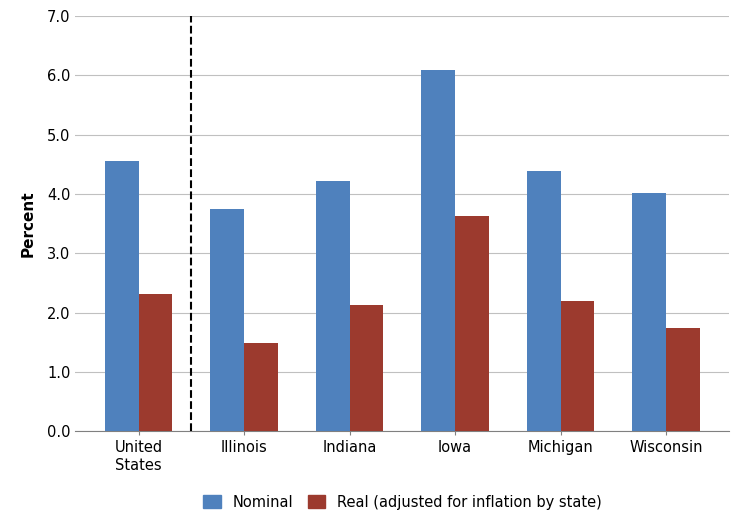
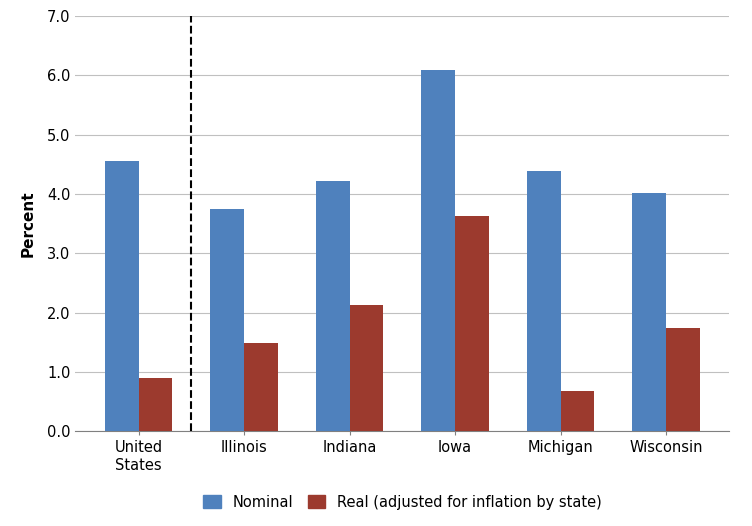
Real (adjusted for inflation by state)/United States: 2.32 -> 0.90
Real (adjusted for inflation by state)/Michigan: 2.20 -> 0.68
